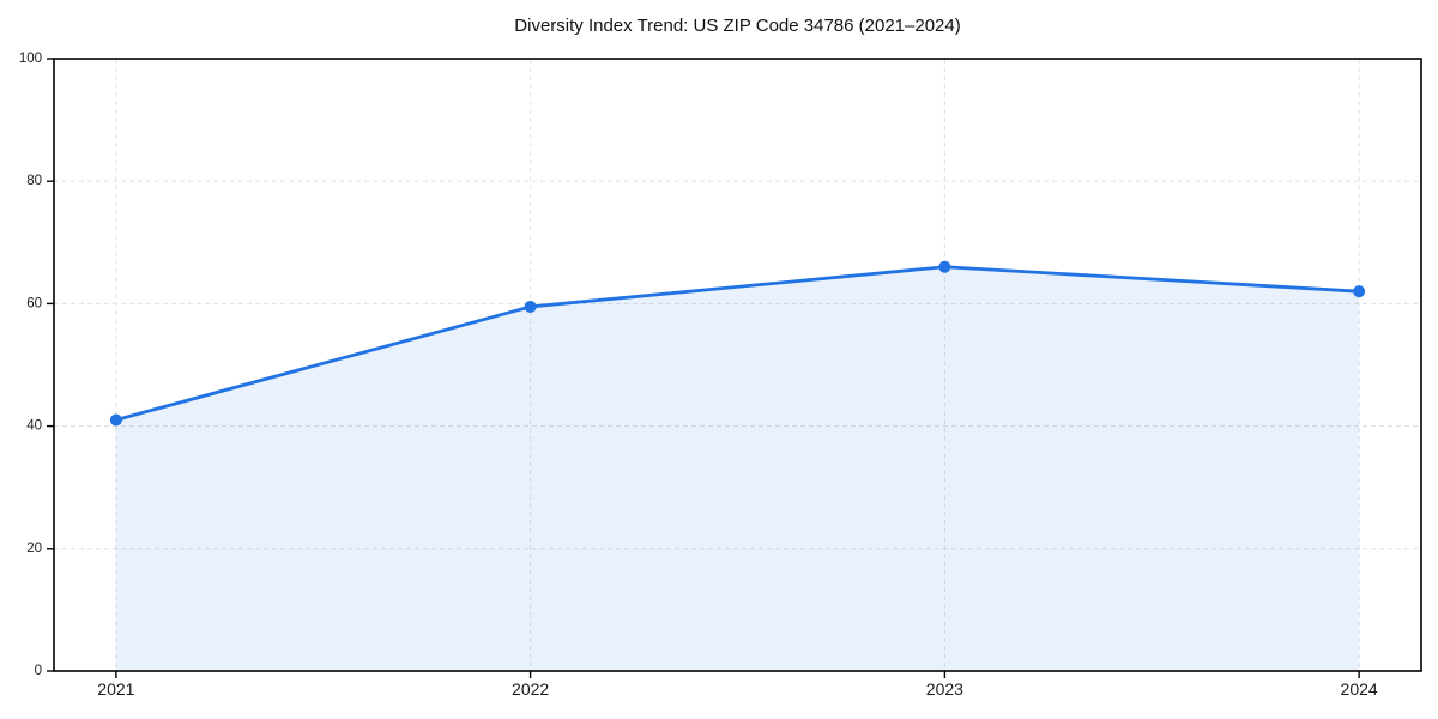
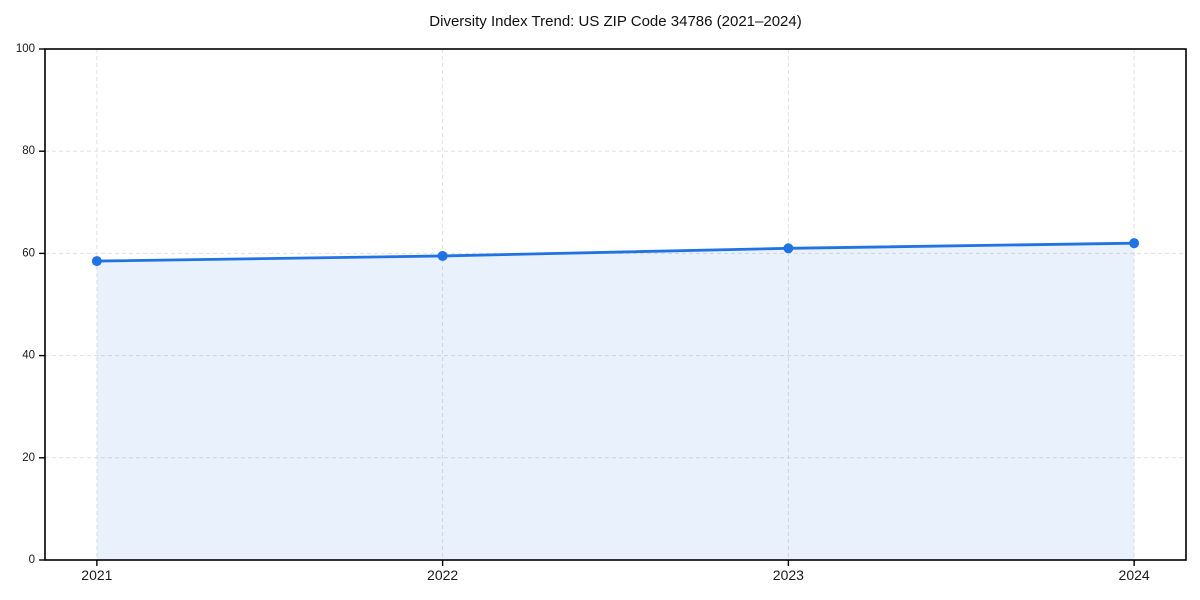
2021: 41 -> 58
2023: 66 -> 61
